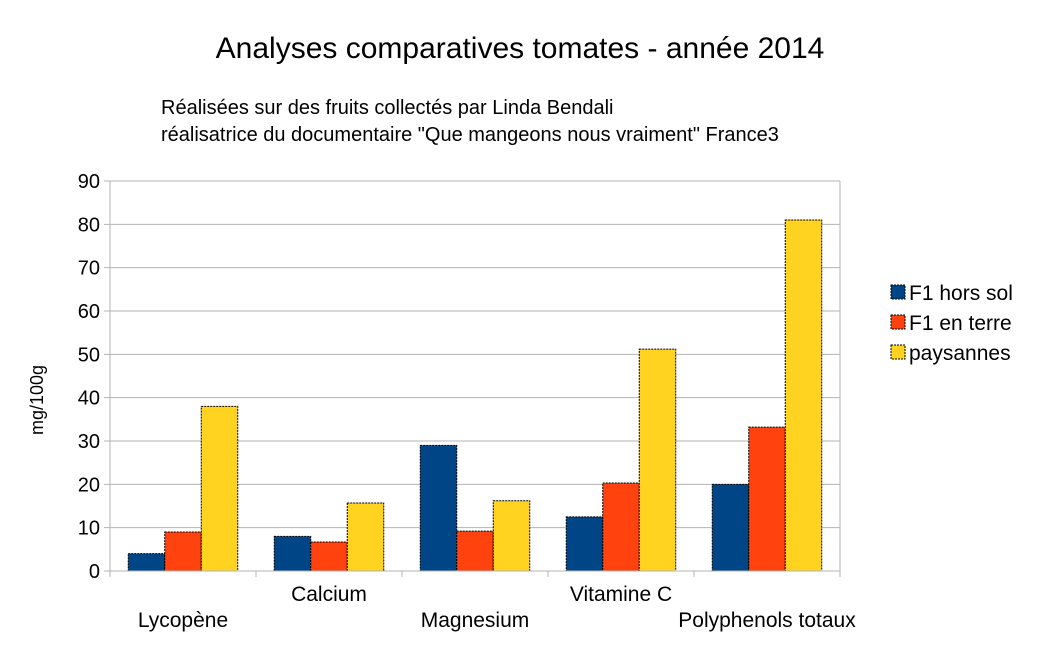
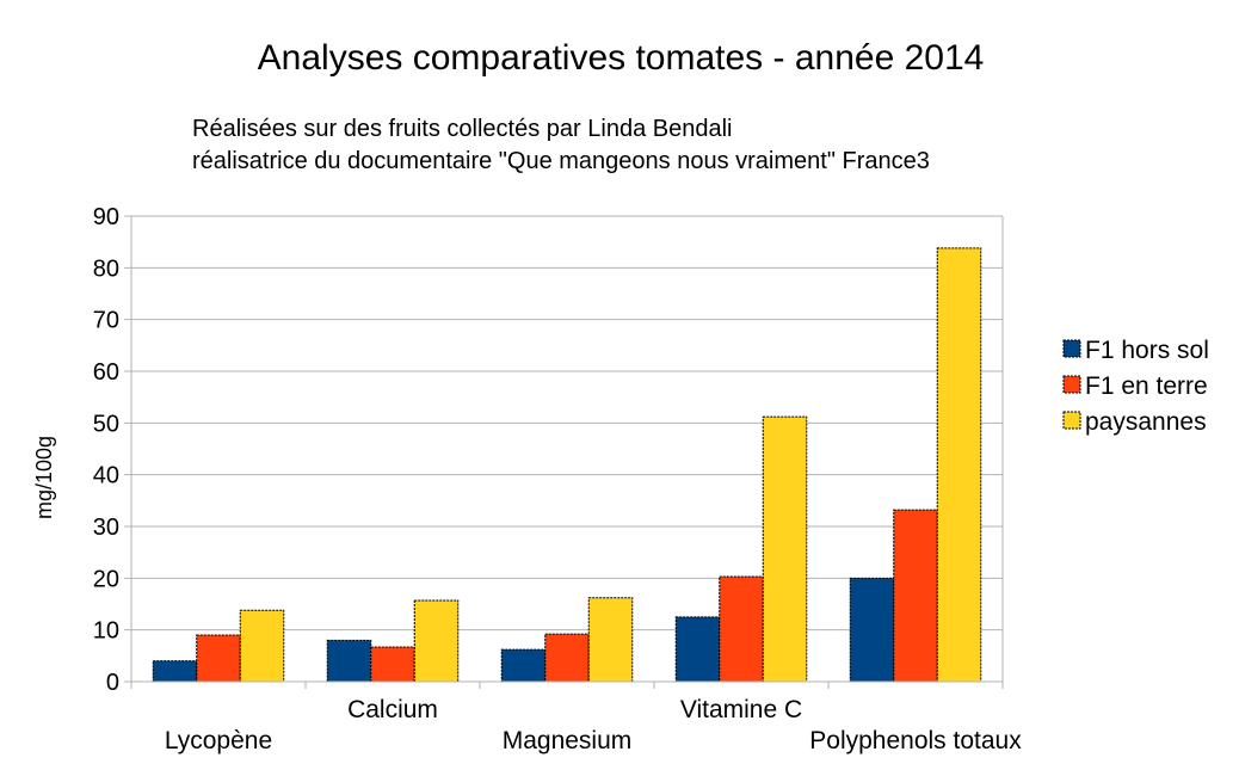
paysannes/Lycopène: 38 -> 14
F1 hors sol/Magnesium: 29 -> 6
paysannes/Polyphenols totaux: 81 -> 84
